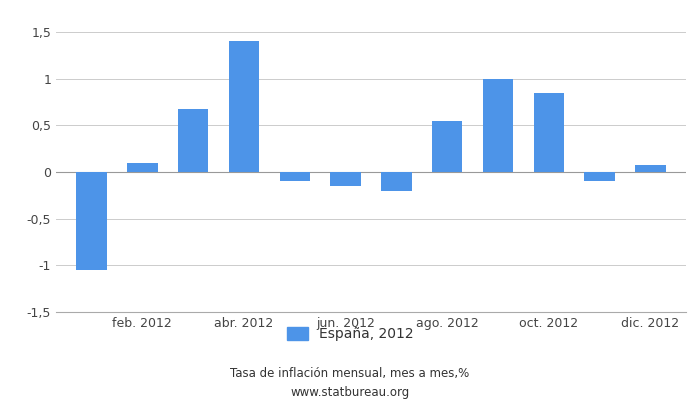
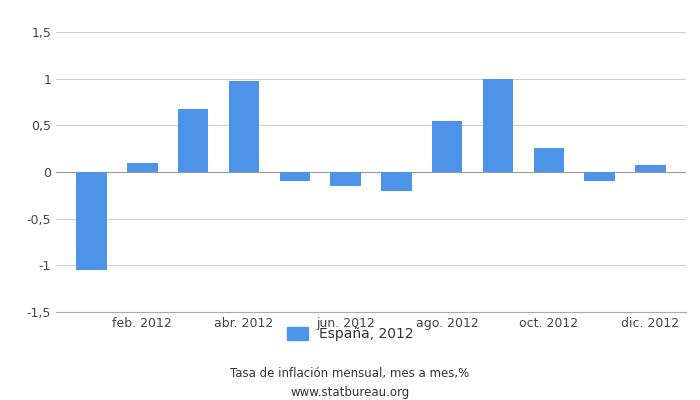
abr. 2012: 1,40 -> 0,98
oct. 2012: 0,85 -> 0,26
